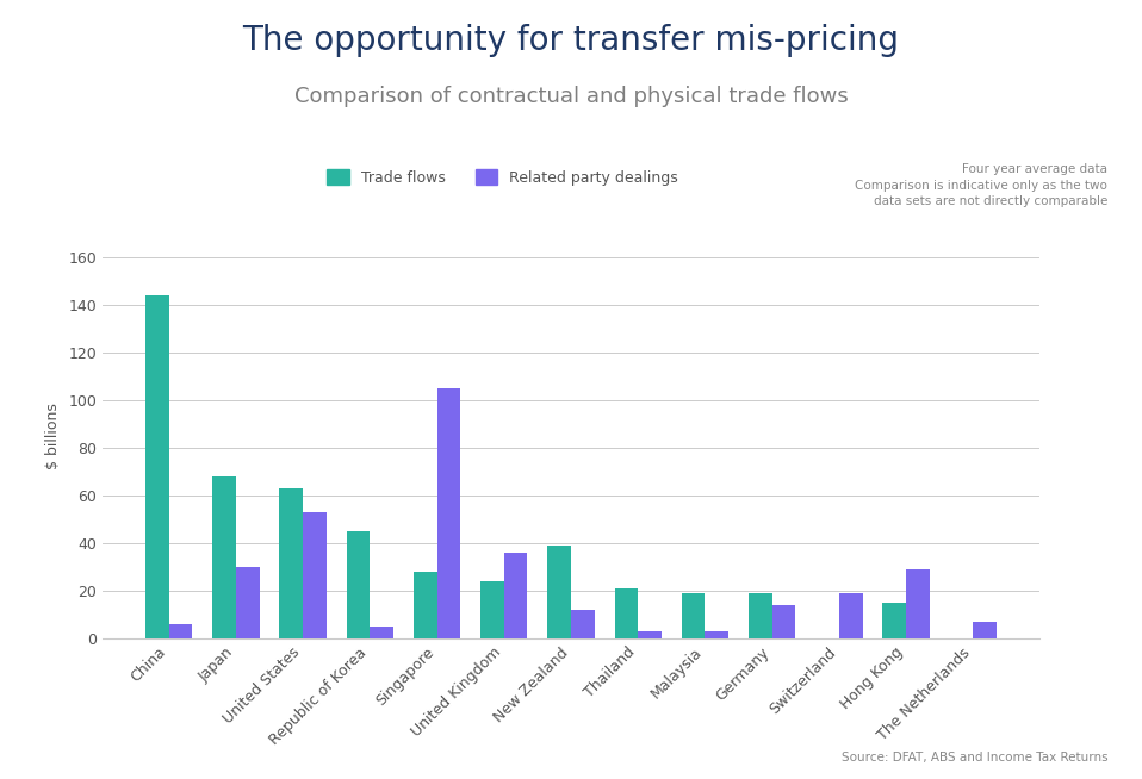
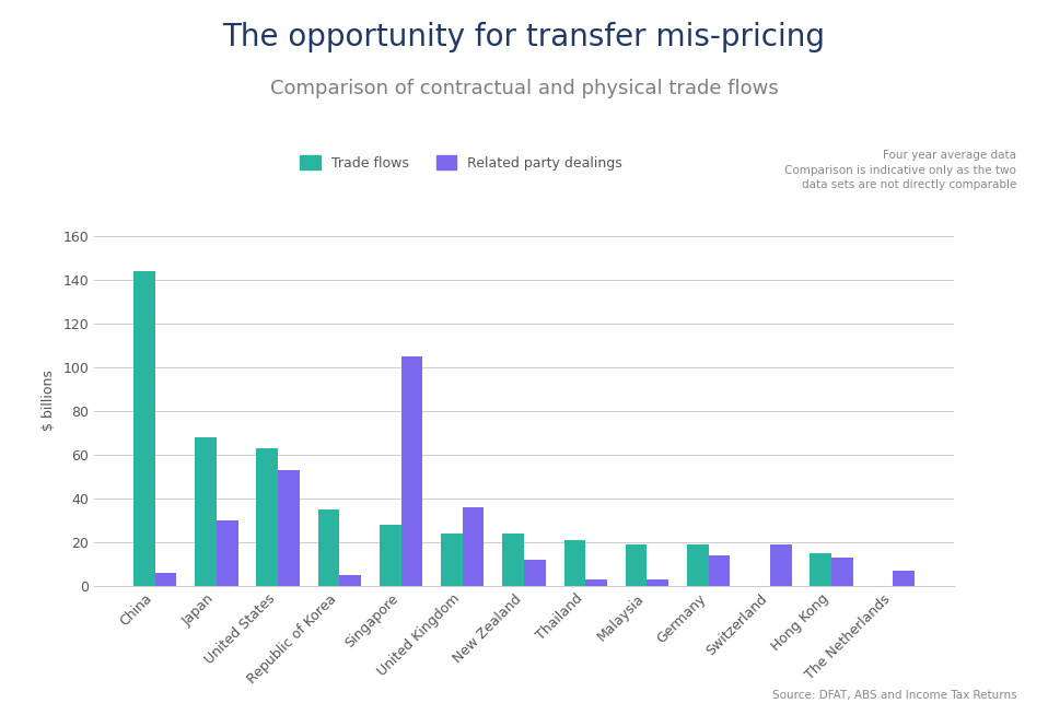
Trade flows/Republic of Korea: 45 -> 35
Trade flows/New Zealand: 39 -> 24
Related party dealings/Hong Kong: 29 -> 13
